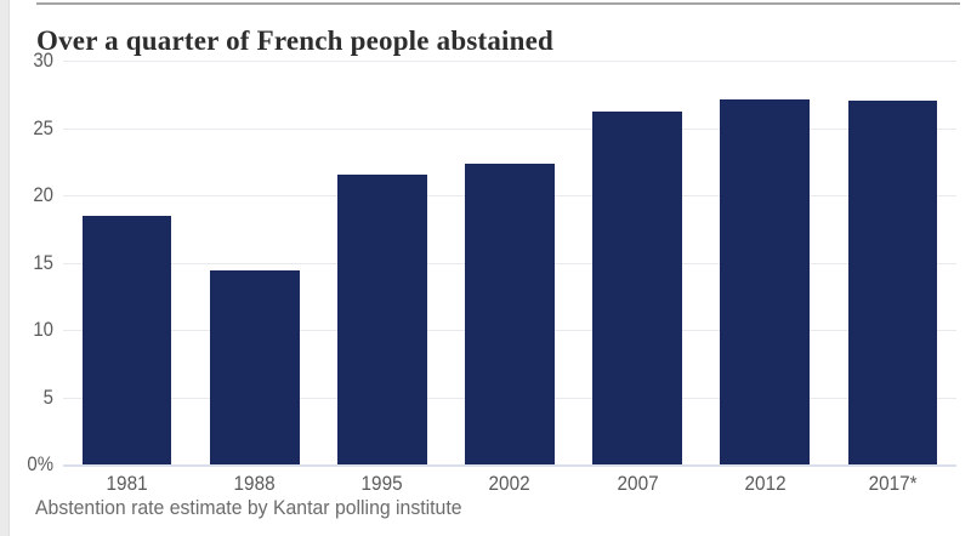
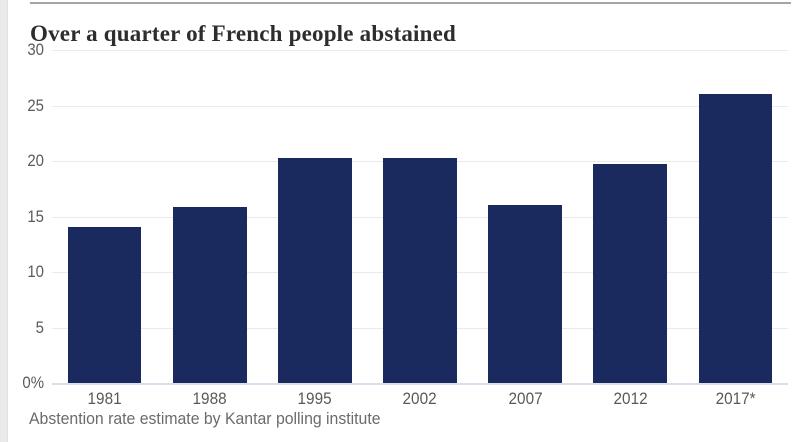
1981: 18.5 -> 14.1
1988: 14.4 -> 15.9
1995: 21.5 -> 20.3
2002: 22.3 -> 20.3
2007: 26.2 -> 16.0
2012: 27.1 -> 19.7
2017*: 27.0 -> 26.0
